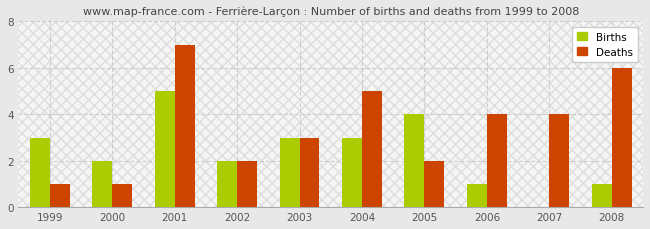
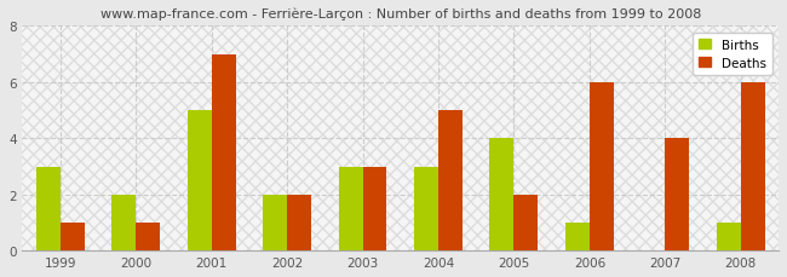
Deaths/2006: 4 -> 6
